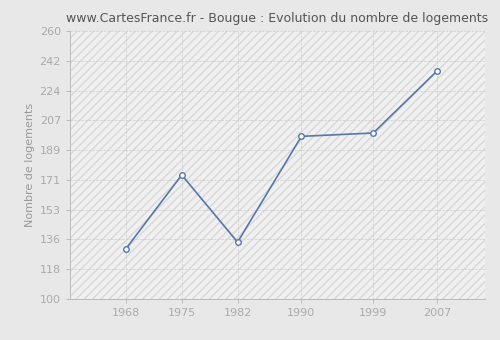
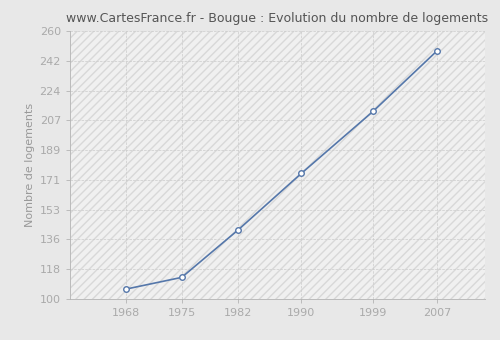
1968: 130 -> 106
1975: 174 -> 113
1982: 134 -> 141
1990: 197 -> 175
1999: 199 -> 212
2007: 236 -> 248
